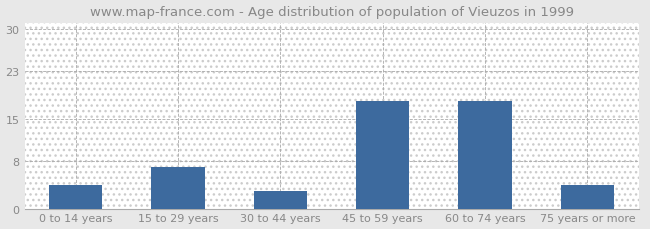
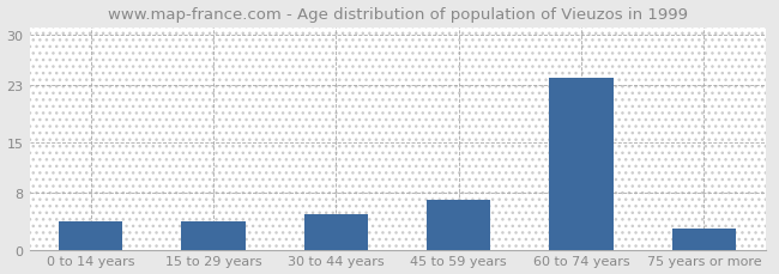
15 to 29 years: 7 -> 4
30 to 44 years: 3 -> 5
45 to 59 years: 18 -> 7
60 to 74 years: 18 -> 24
75 years or more: 4 -> 3
